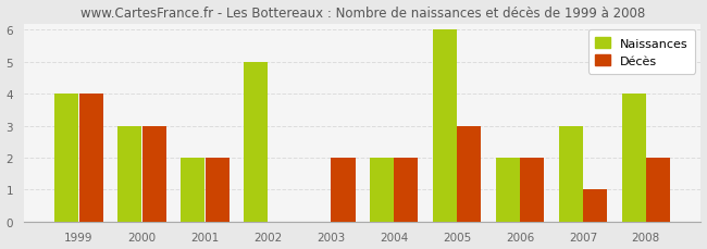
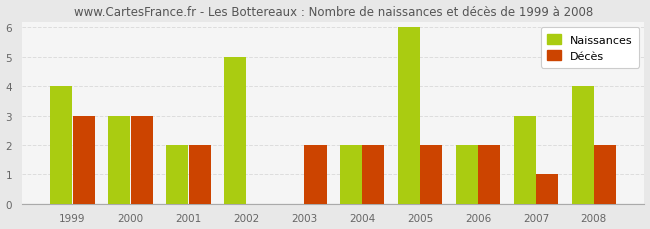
Décès/1999: 4 -> 3
Décès/2005: 3 -> 2
